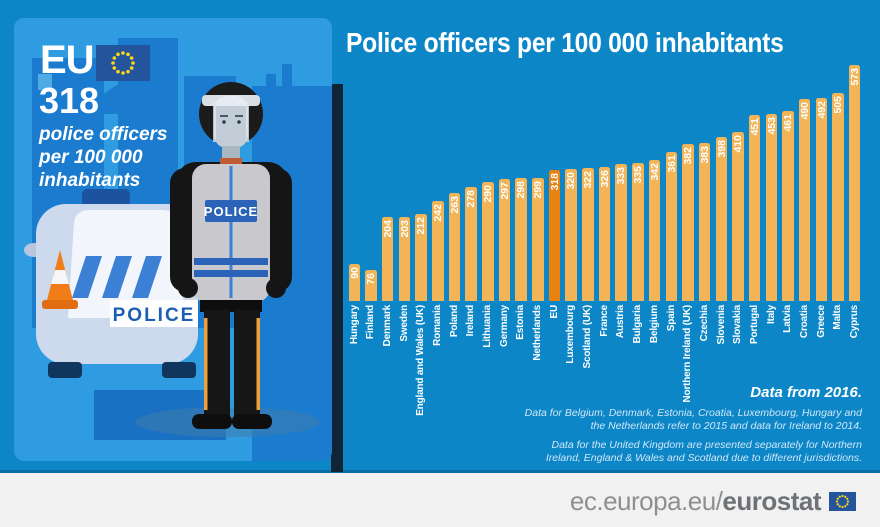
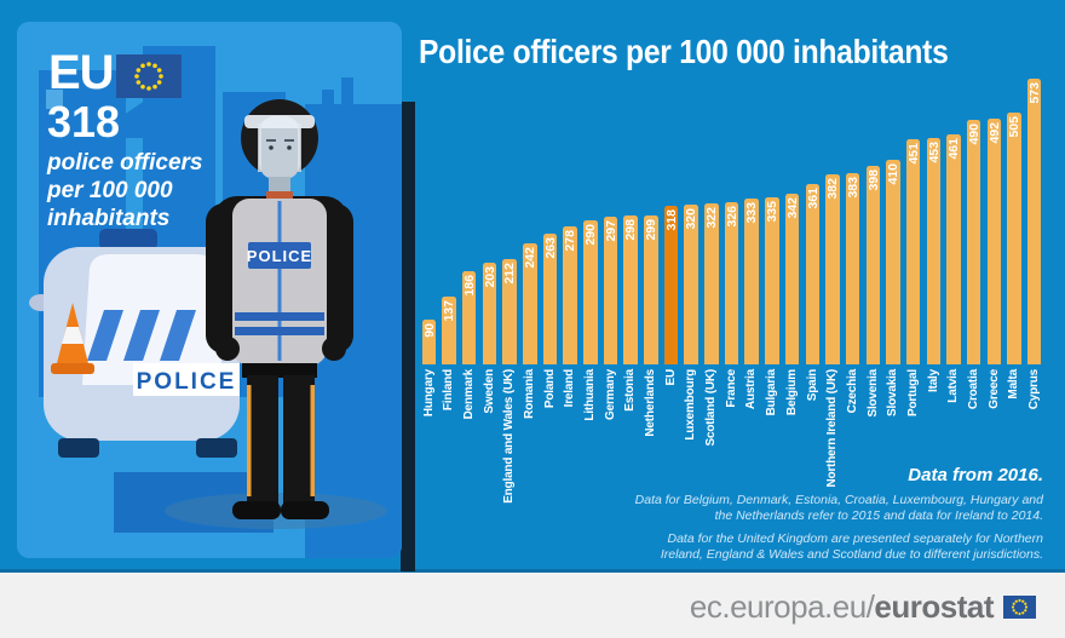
Finland: 76 -> 137
Denmark: 204 -> 186
